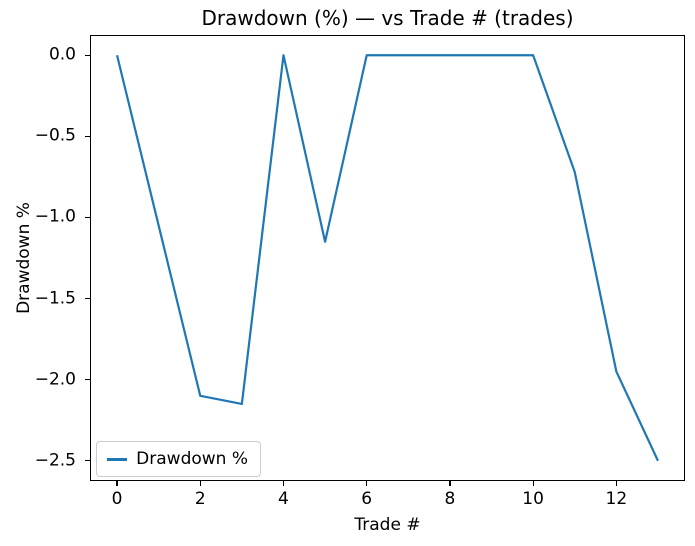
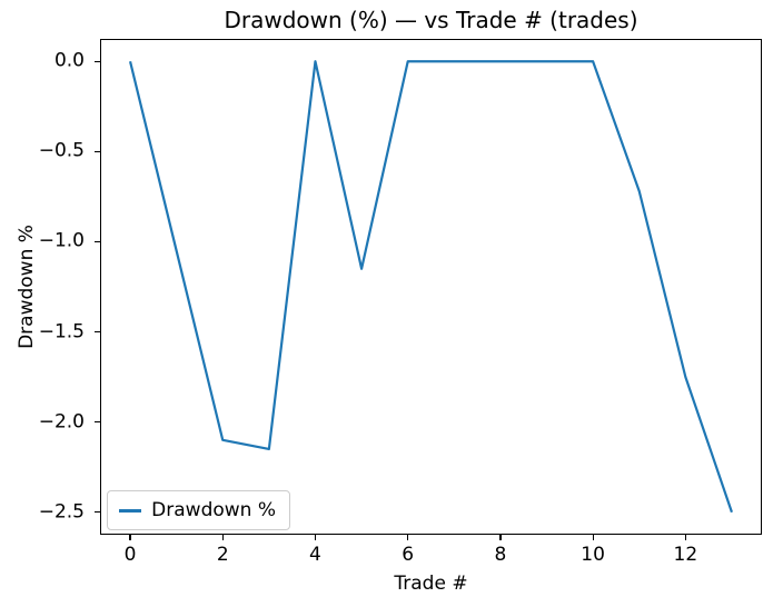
12: -1.95 -> -1.75
